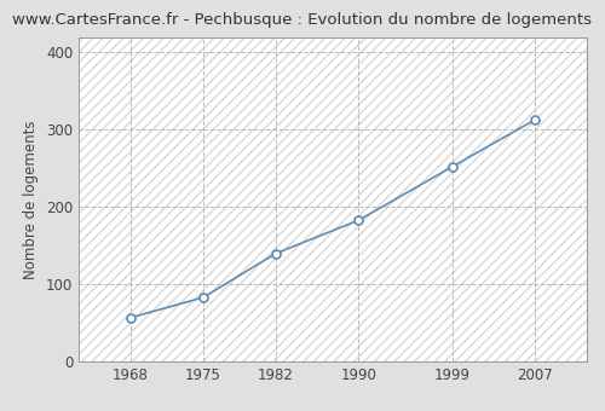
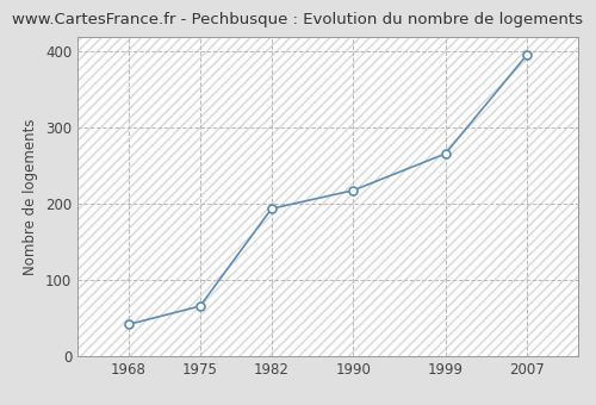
1968: 57 -> 42
1975: 83 -> 66
1982: 140 -> 194
1990: 183 -> 218
1999: 252 -> 266
2007: 313 -> 396
